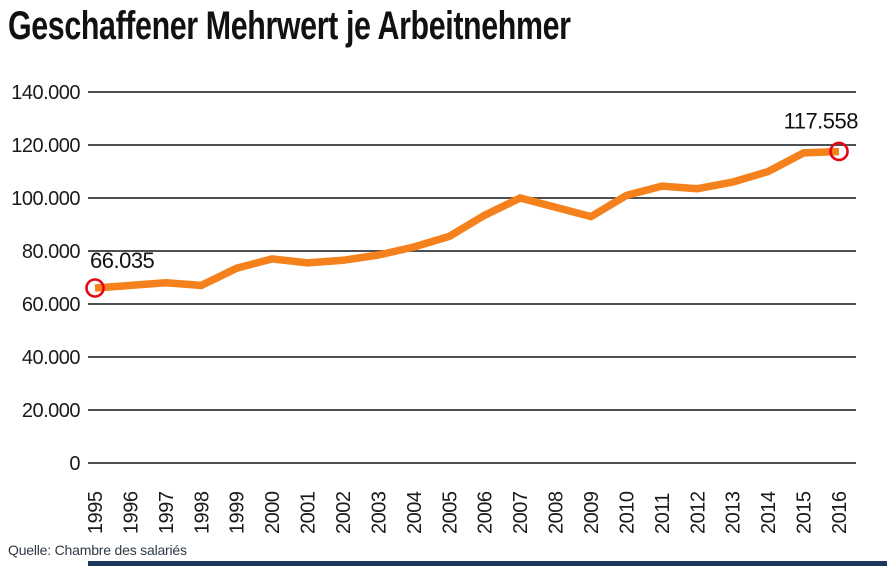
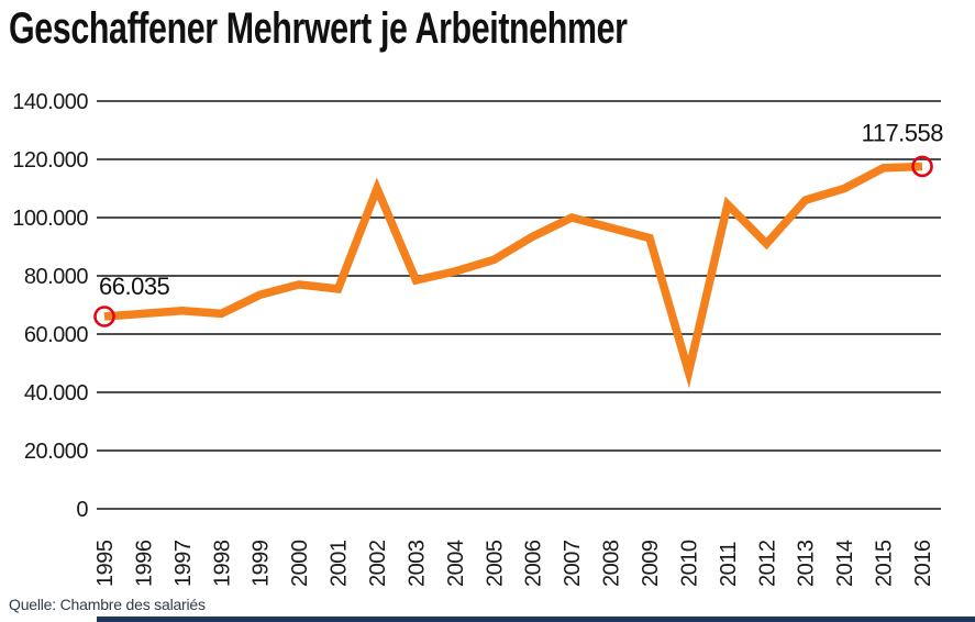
2002: 76000 -> 110000
2010: 101000 -> 47000
2012: 104000 -> 91000
